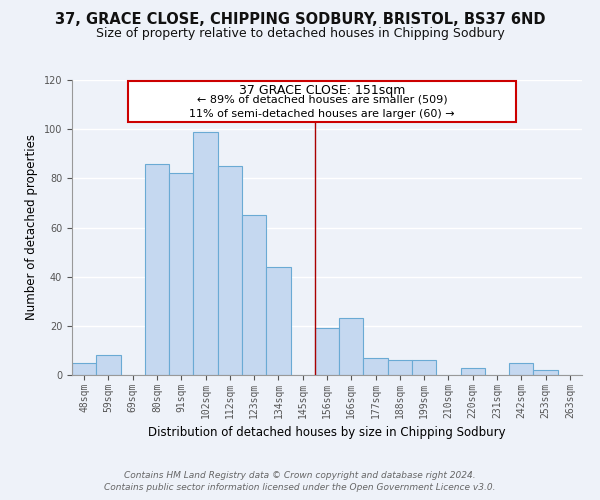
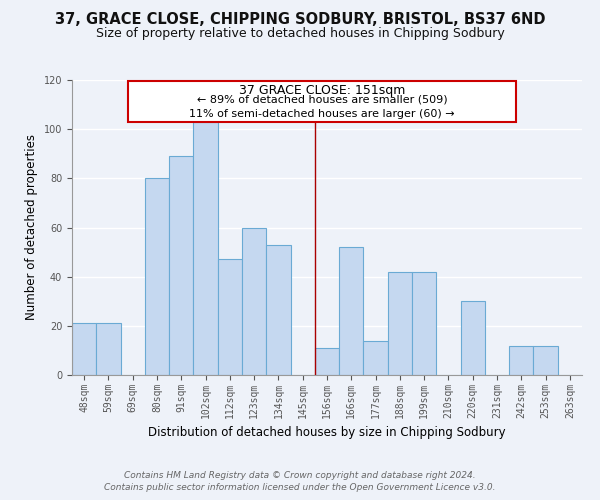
48sqm: 5 -> 21
59sqm: 8 -> 21
80sqm: 86 -> 80
91sqm: 82 -> 89
102sqm: 99 -> 103
112sqm: 85 -> 47
123sqm: 65 -> 60
134sqm: 44 -> 53
156sqm: 19 -> 11
166sqm: 23 -> 52
177sqm: 7 -> 14
188sqm: 6 -> 42
199sqm: 6 -> 42
220sqm: 3 -> 30
242sqm: 5 -> 12
253sqm: 2 -> 12
